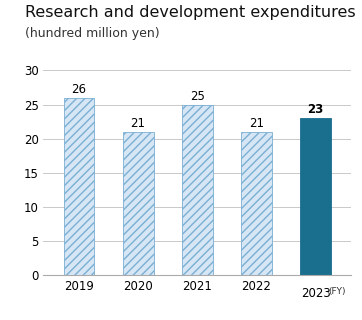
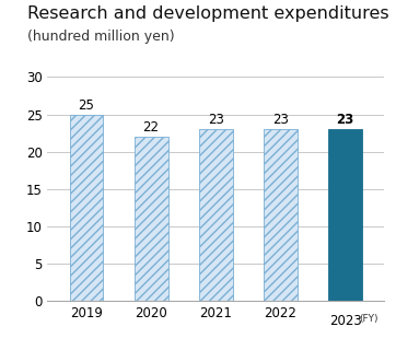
2019: 26 -> 25
2020: 21 -> 22
2021: 25 -> 23
2022: 21 -> 23
